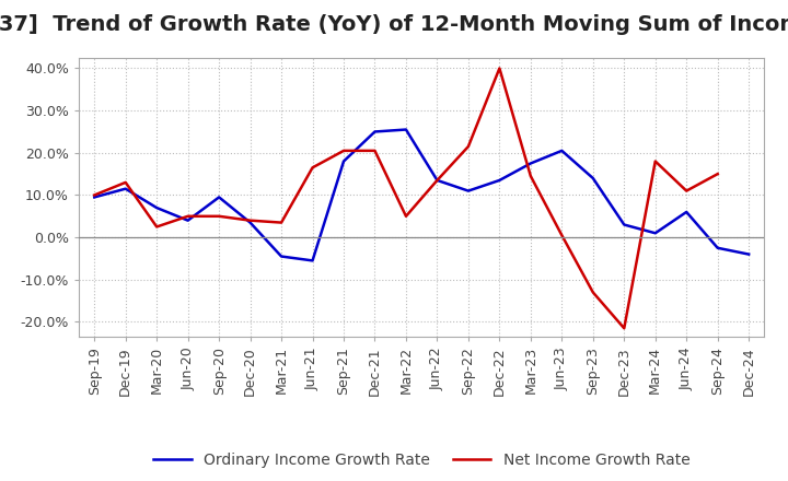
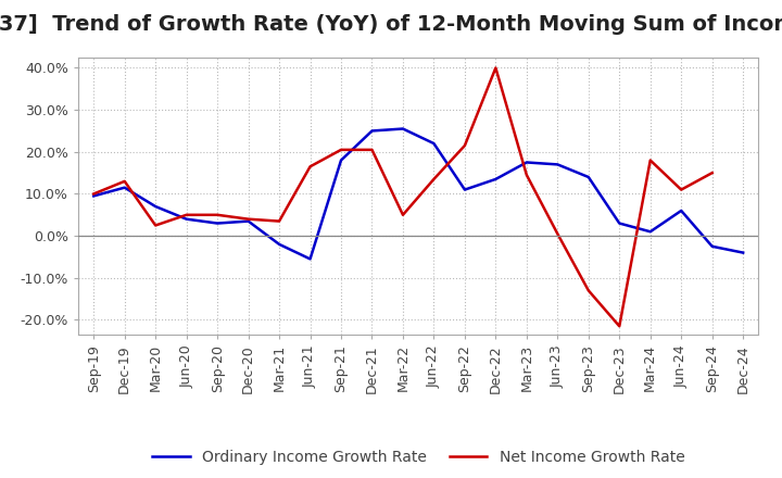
Ordinary Income Growth Rate/Sep-20: 9.5% -> 3.0%
Ordinary Income Growth Rate/Mar-21: -4.5% -> -2.0%
Ordinary Income Growth Rate/Jun-22: 13.5% -> 22.0%
Ordinary Income Growth Rate/Jun-23: 20.5% -> 17.0%
